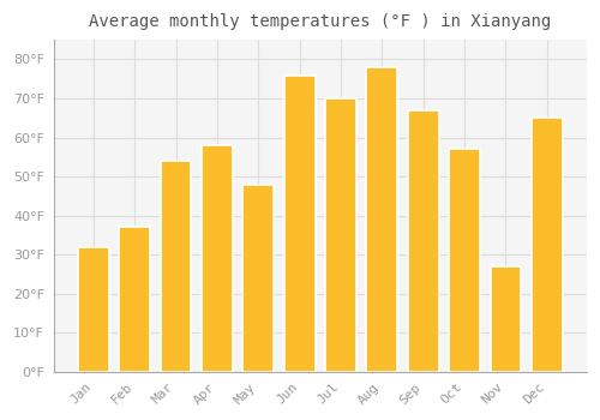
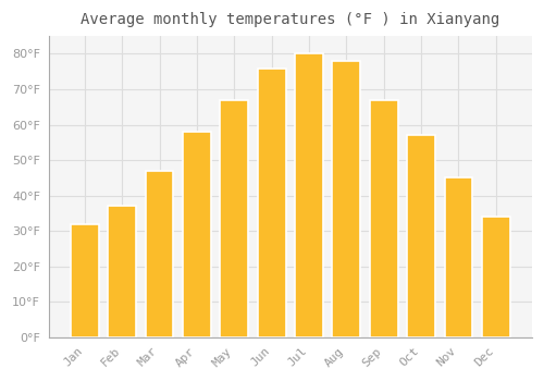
Mar: 54°F -> 47°F
May: 48°F -> 67°F
Jul: 70°F -> 80°F
Nov: 27°F -> 45°F
Dec: 65°F -> 34°F
